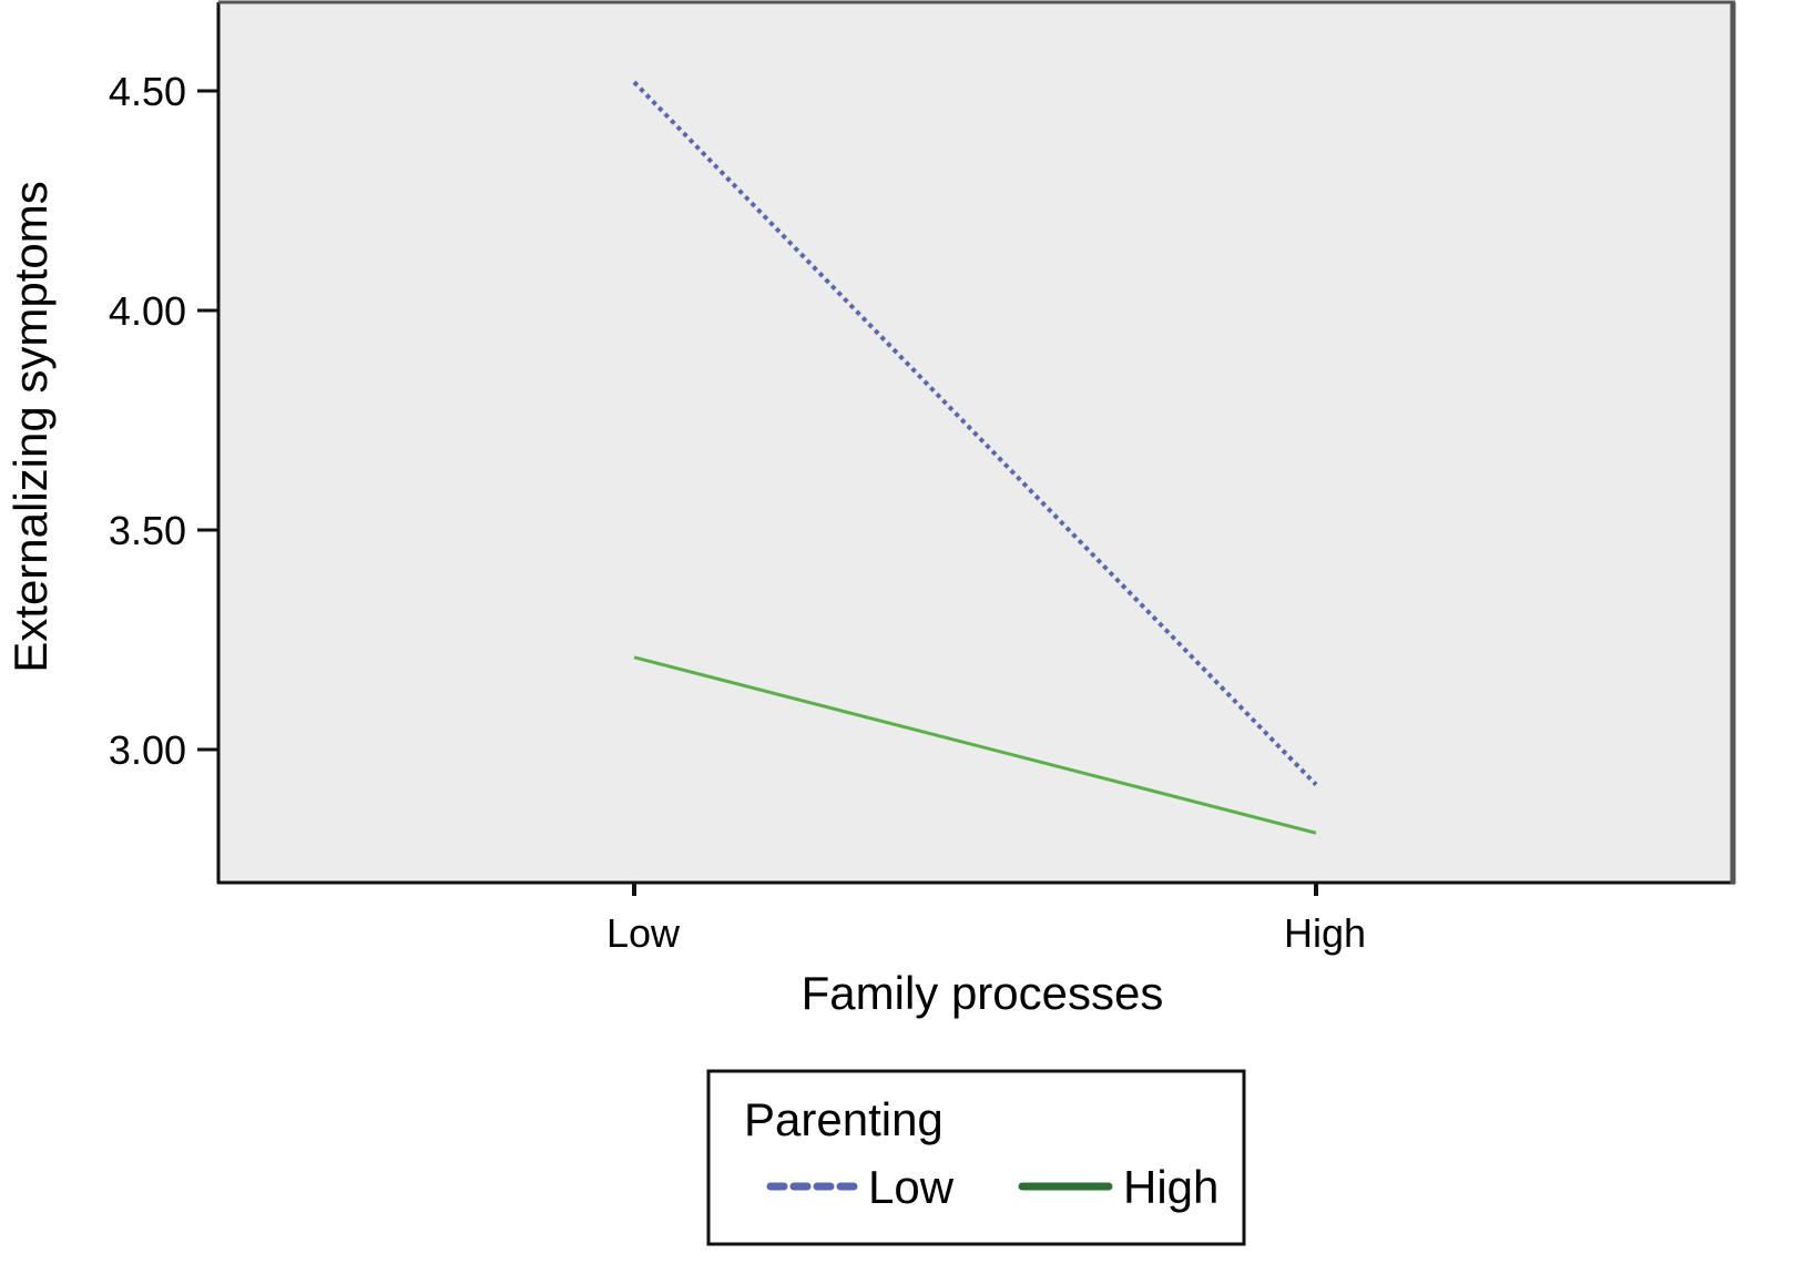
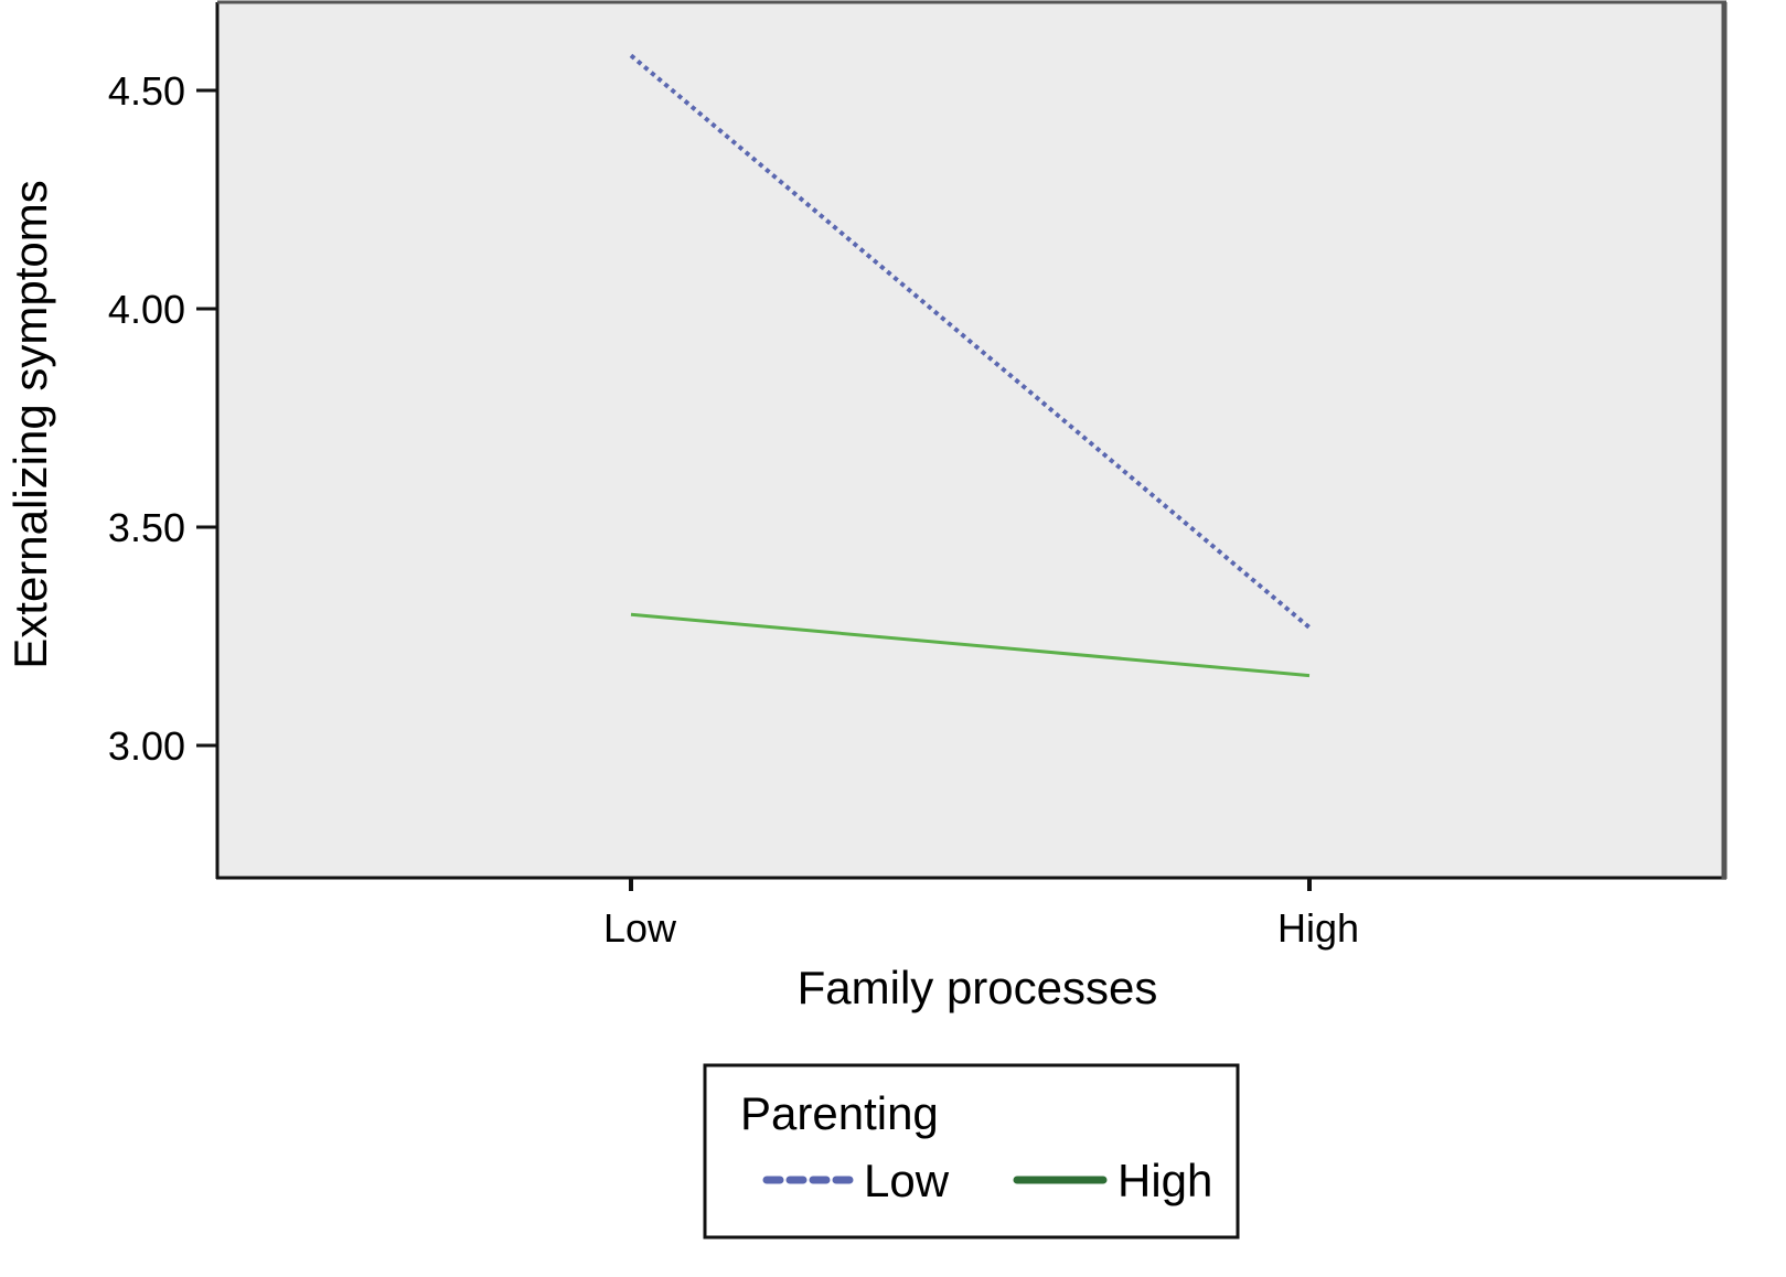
Low/Low: 4.52 -> 4.58
High/Low: 3.21 -> 3.30
Low/High: 2.92 -> 3.27
High/High: 2.81 -> 3.16
